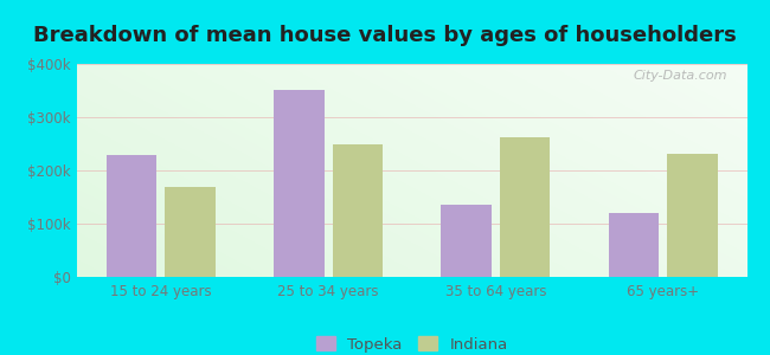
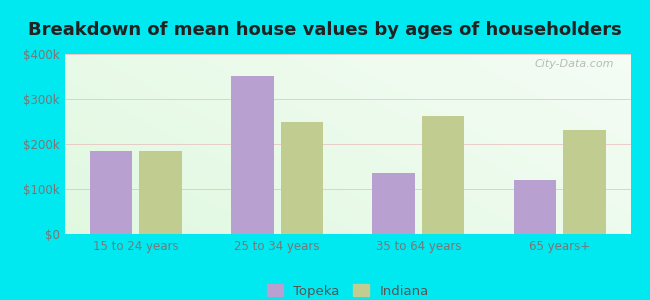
Topeka/15 to 24 years: $230k -> $185k
Indiana/15 to 24 years: $168k -> $185k
